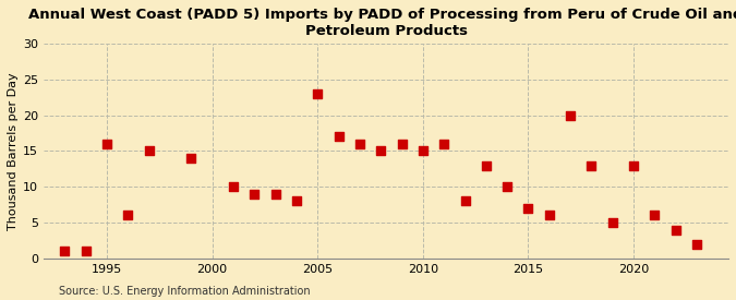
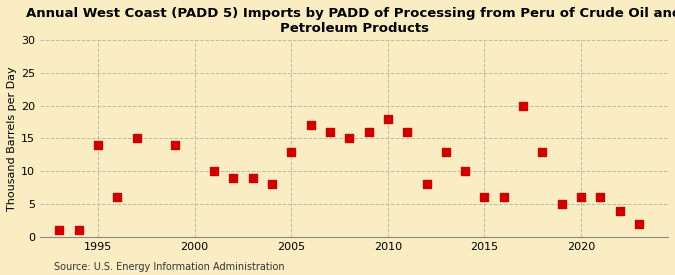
1995: 16 -> 14
2005: 23 -> 13
2010: 15 -> 18
2015: 7 -> 6
2020: 13 -> 6
